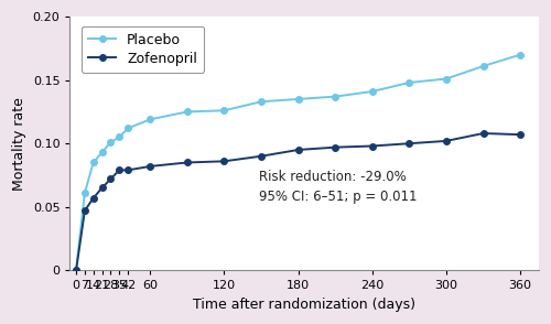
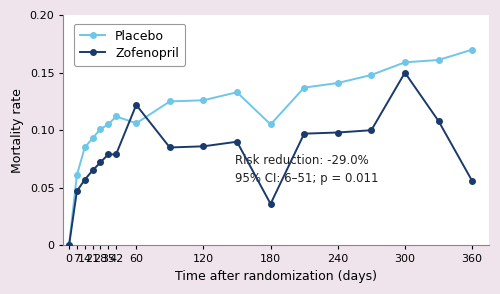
Placebo/60: 0.119 -> 0.106
Zofenopril/60: 0.082 -> 0.122
Placebo/180: 0.135 -> 0.105
Zofenopril/180: 0.095 -> 0.036
Placebo/300: 0.151 -> 0.159
Zofenopril/300: 0.102 -> 0.150
Zofenopril/360: 0.107 -> 0.056
